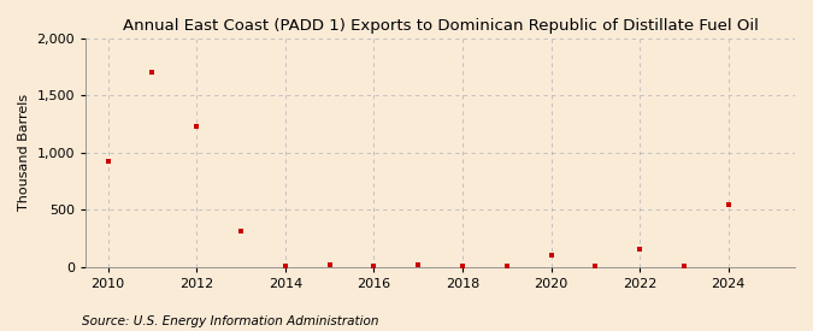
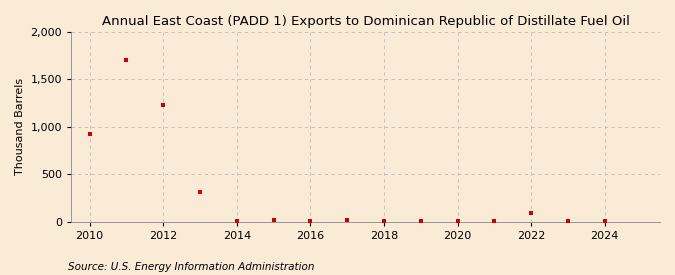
2020: 100 -> 0
2022: 160 -> 100
2024: 540 -> 0
